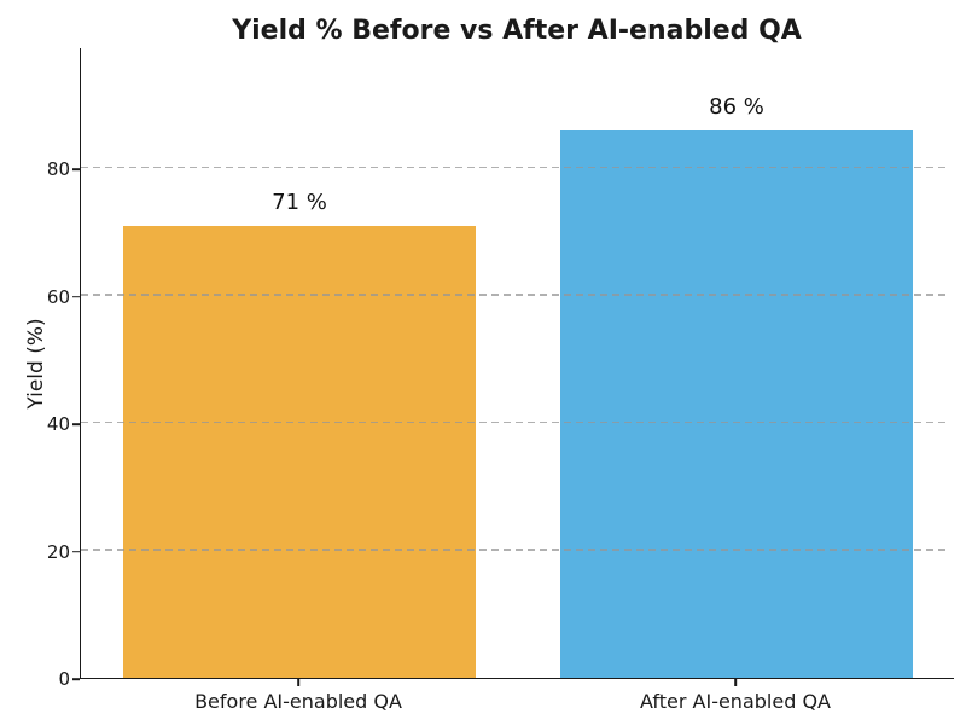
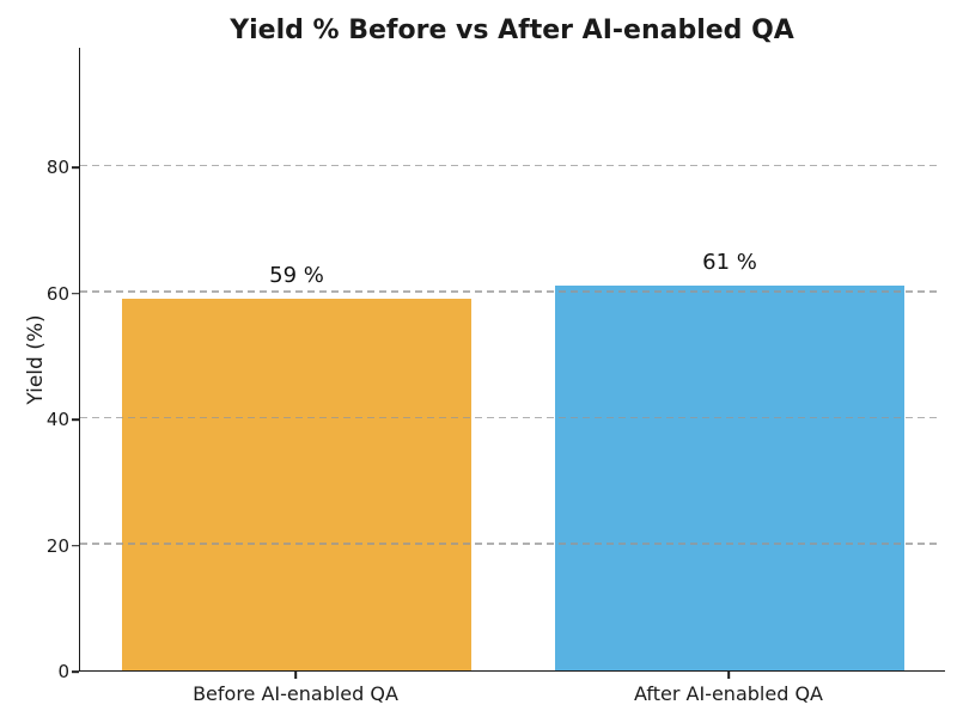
Before AI-enabled QA: 71 -> 59
After AI-enabled QA: 86 -> 61
